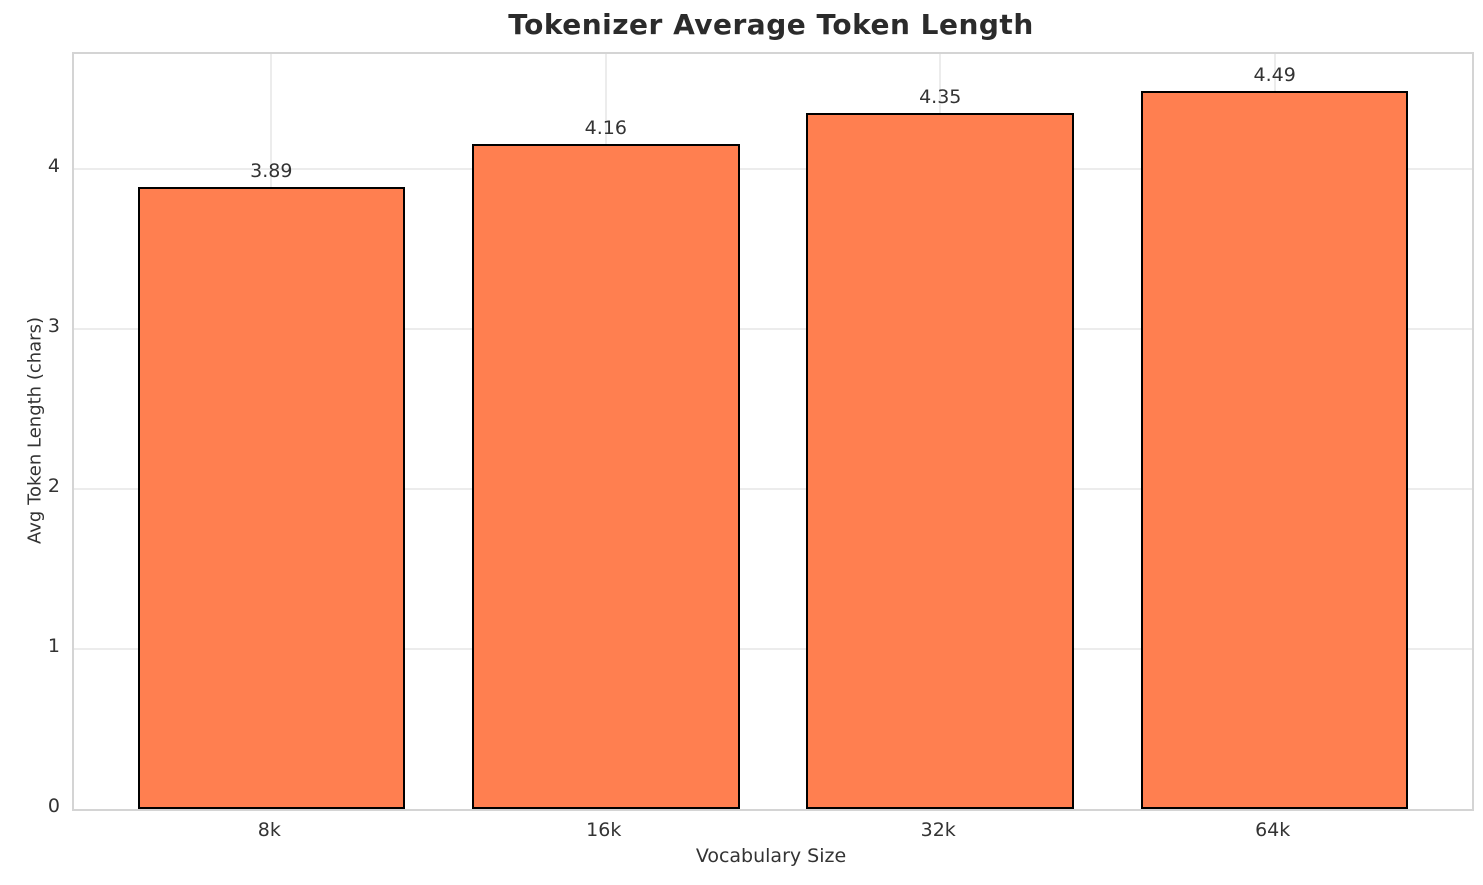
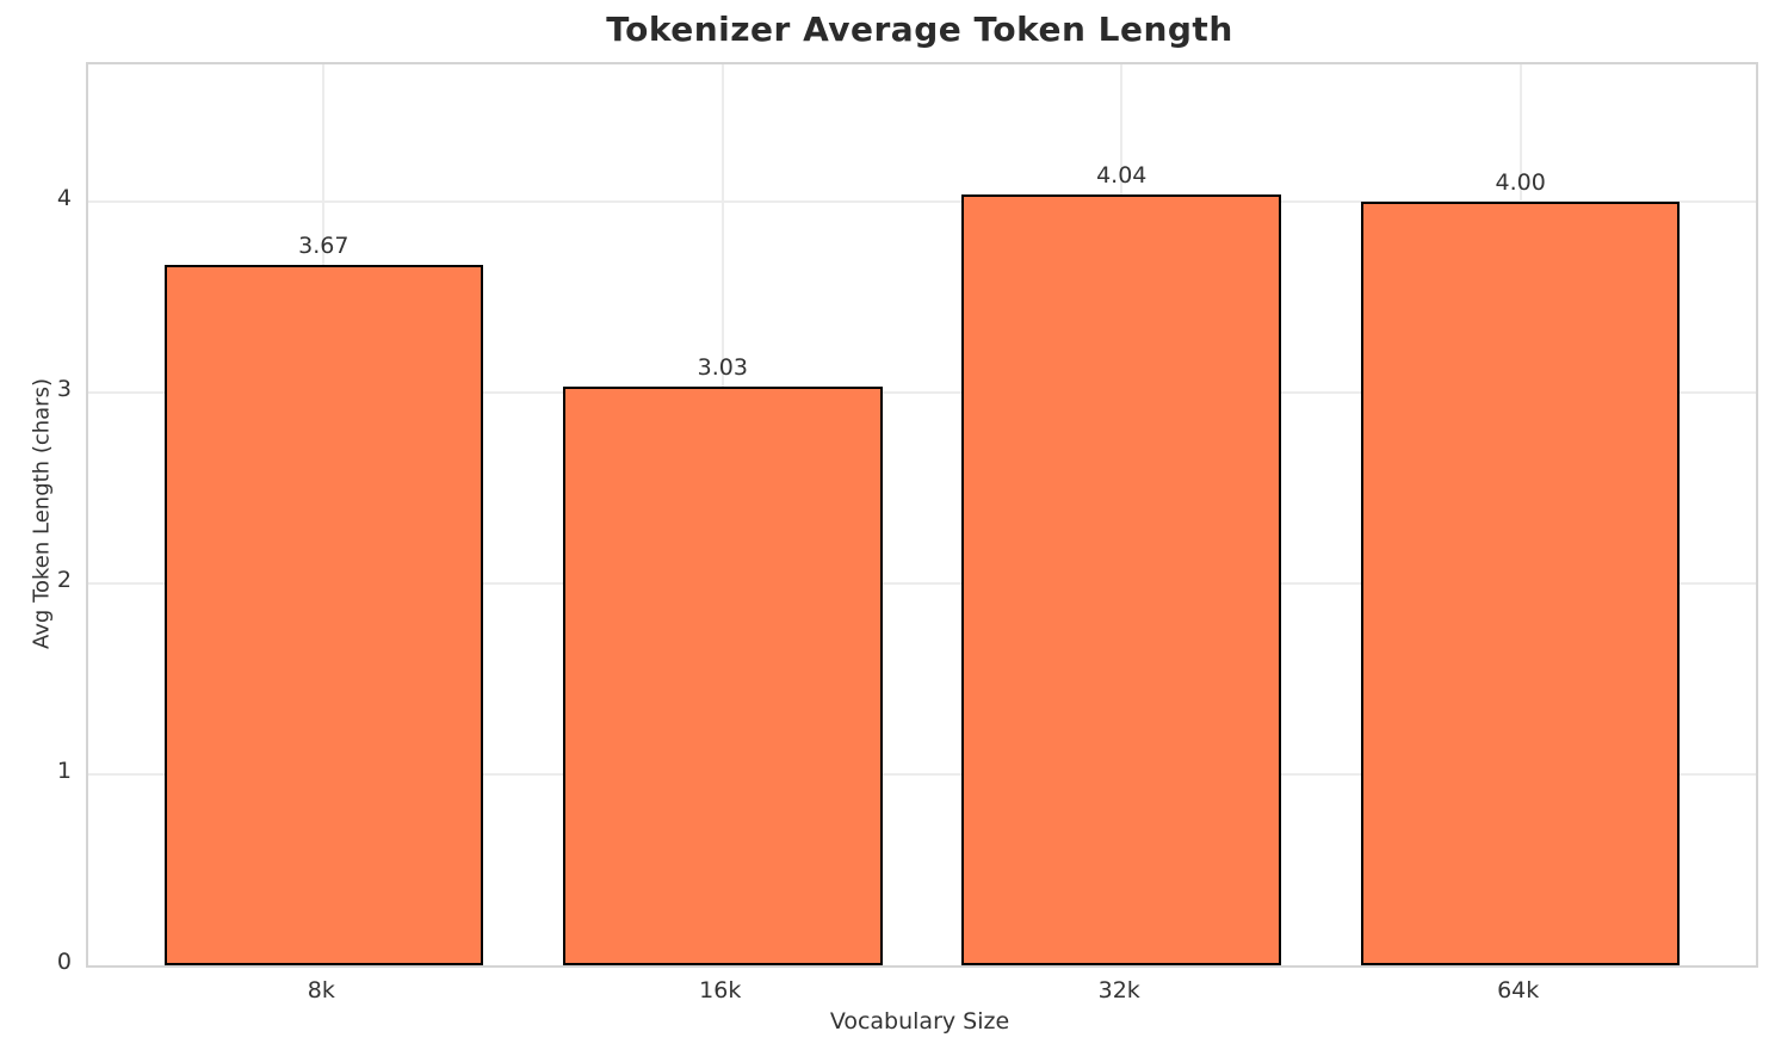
8k: 3.89 -> 3.67
16k: 4.16 -> 3.03
32k: 4.35 -> 4.04
64k: 4.49 -> 4.00
